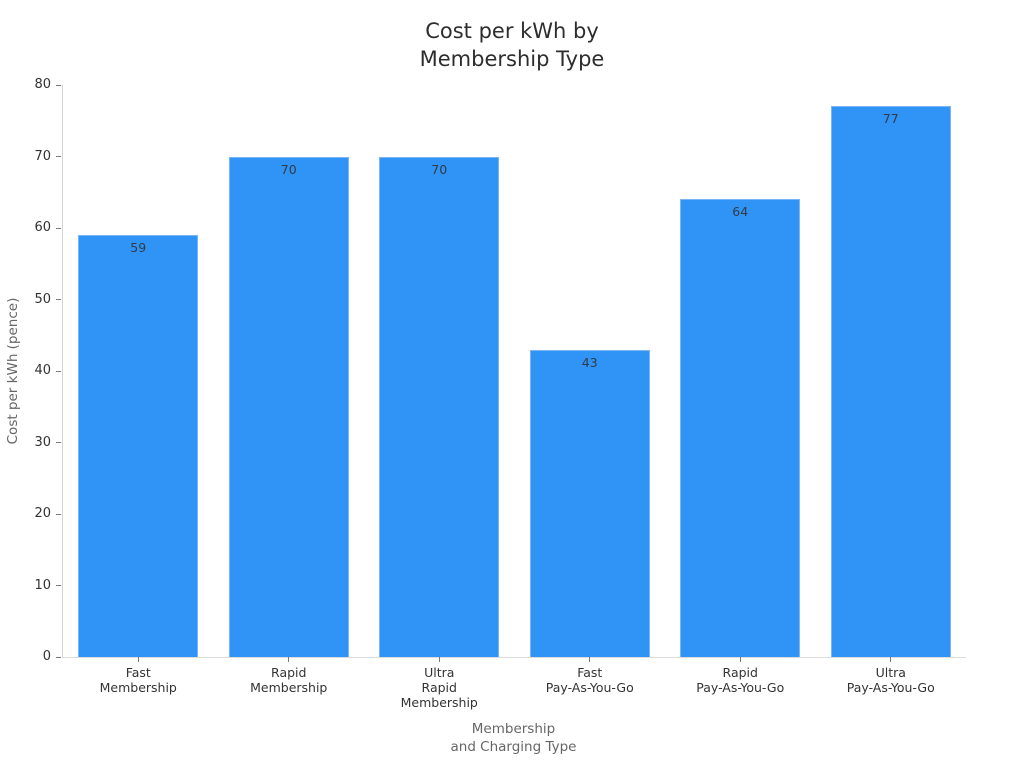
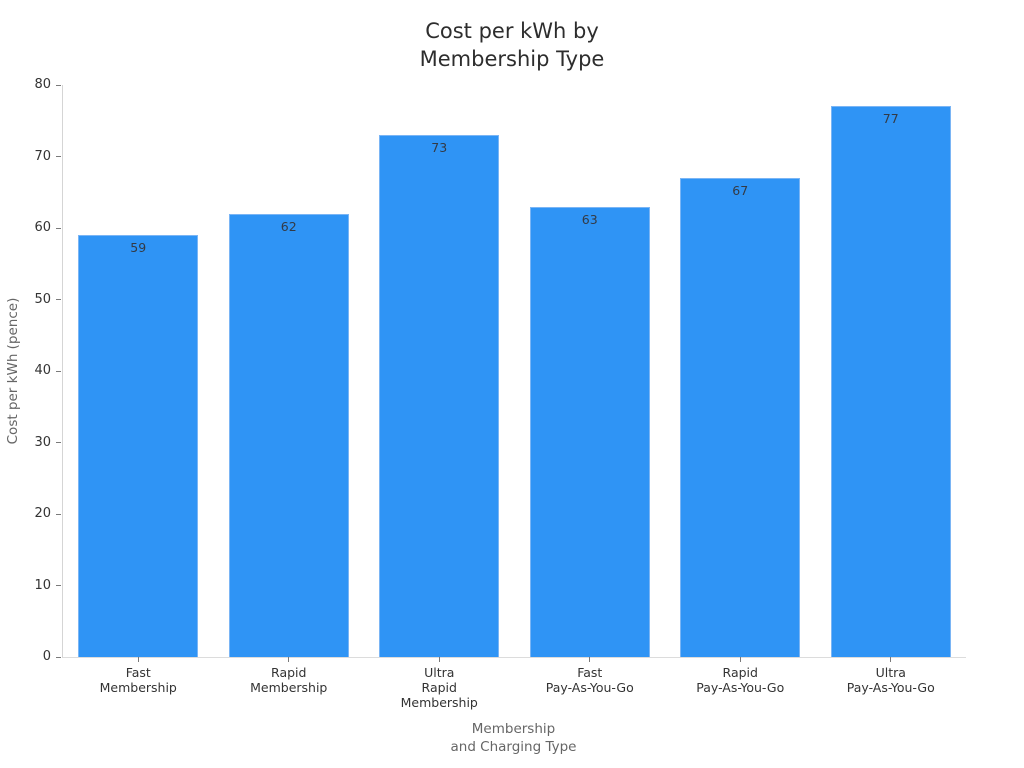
Rapid Membership: 70 -> 62
Ultra Rapid Membership: 70 -> 73
Fast Pay-As-You-Go: 43 -> 63
Rapid Pay-As-You-Go: 64 -> 67
